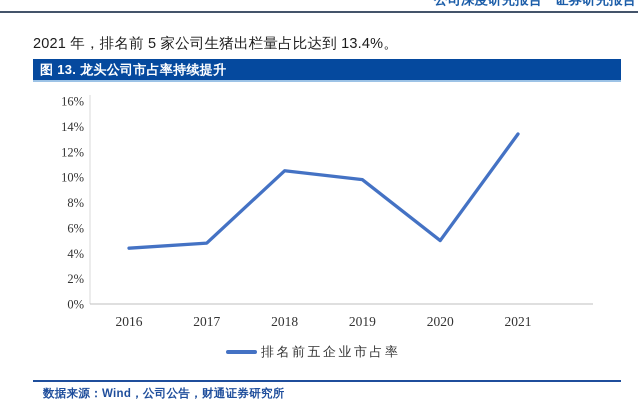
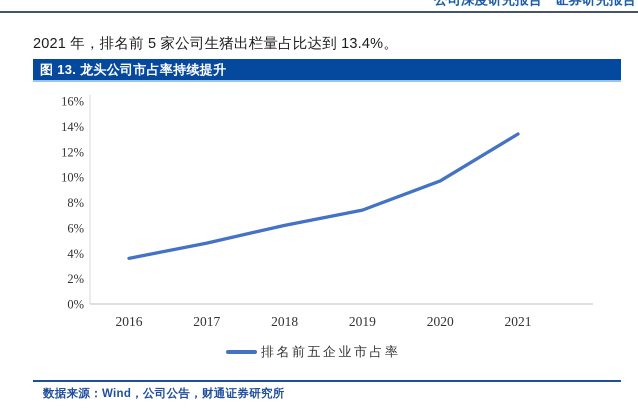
2016: 4.4% -> 3.6%
2018: 10.5% -> 6.2%
2019: 9.8% -> 7.4%
2020: 5.0% -> 9.7%
